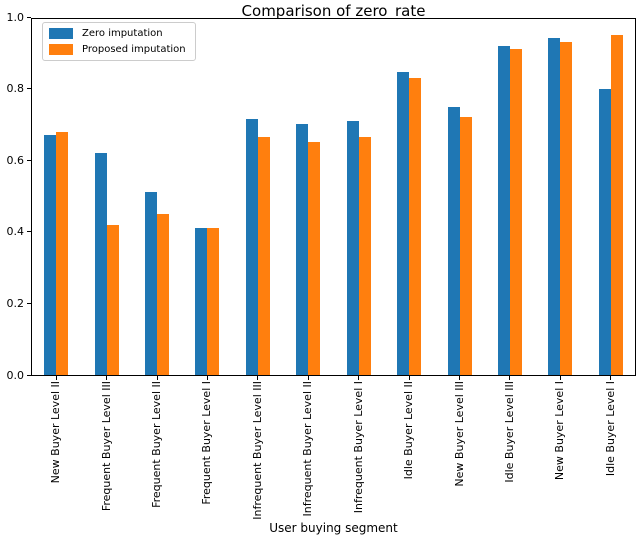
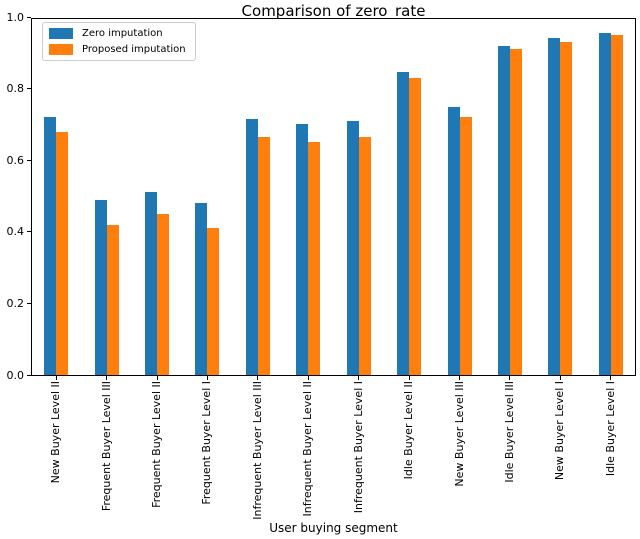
Zero imputation/New Buyer Level II: 0.67 -> 0.72
Zero imputation/Frequent Buyer Level III: 0.62 -> 0.49
Zero imputation/Frequent Buyer Level I: 0.41 -> 0.48
Zero imputation/Idle Buyer Level I: 0.80 -> 0.95
